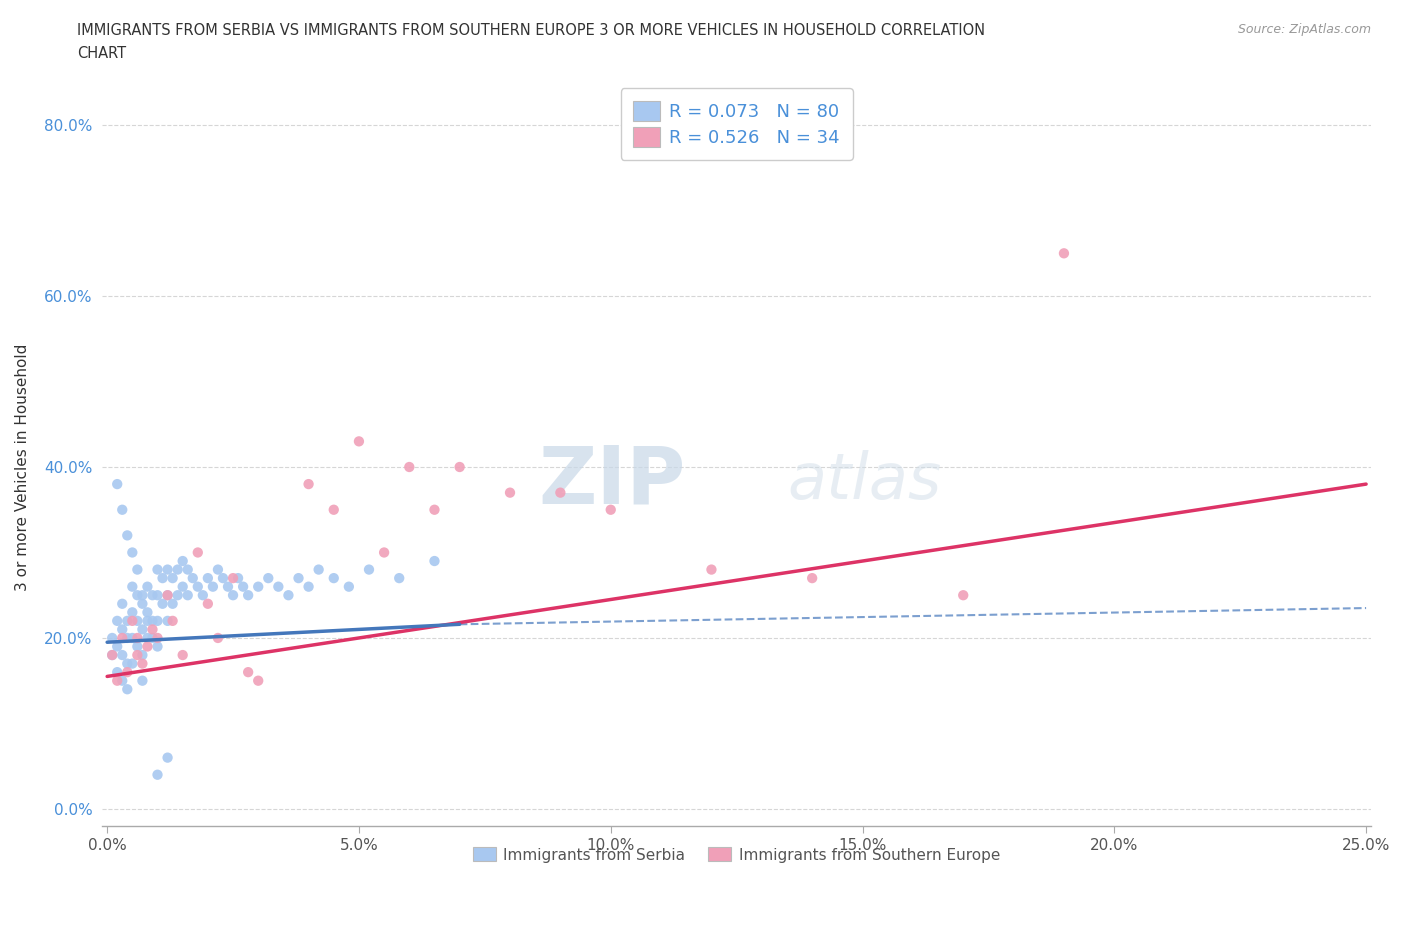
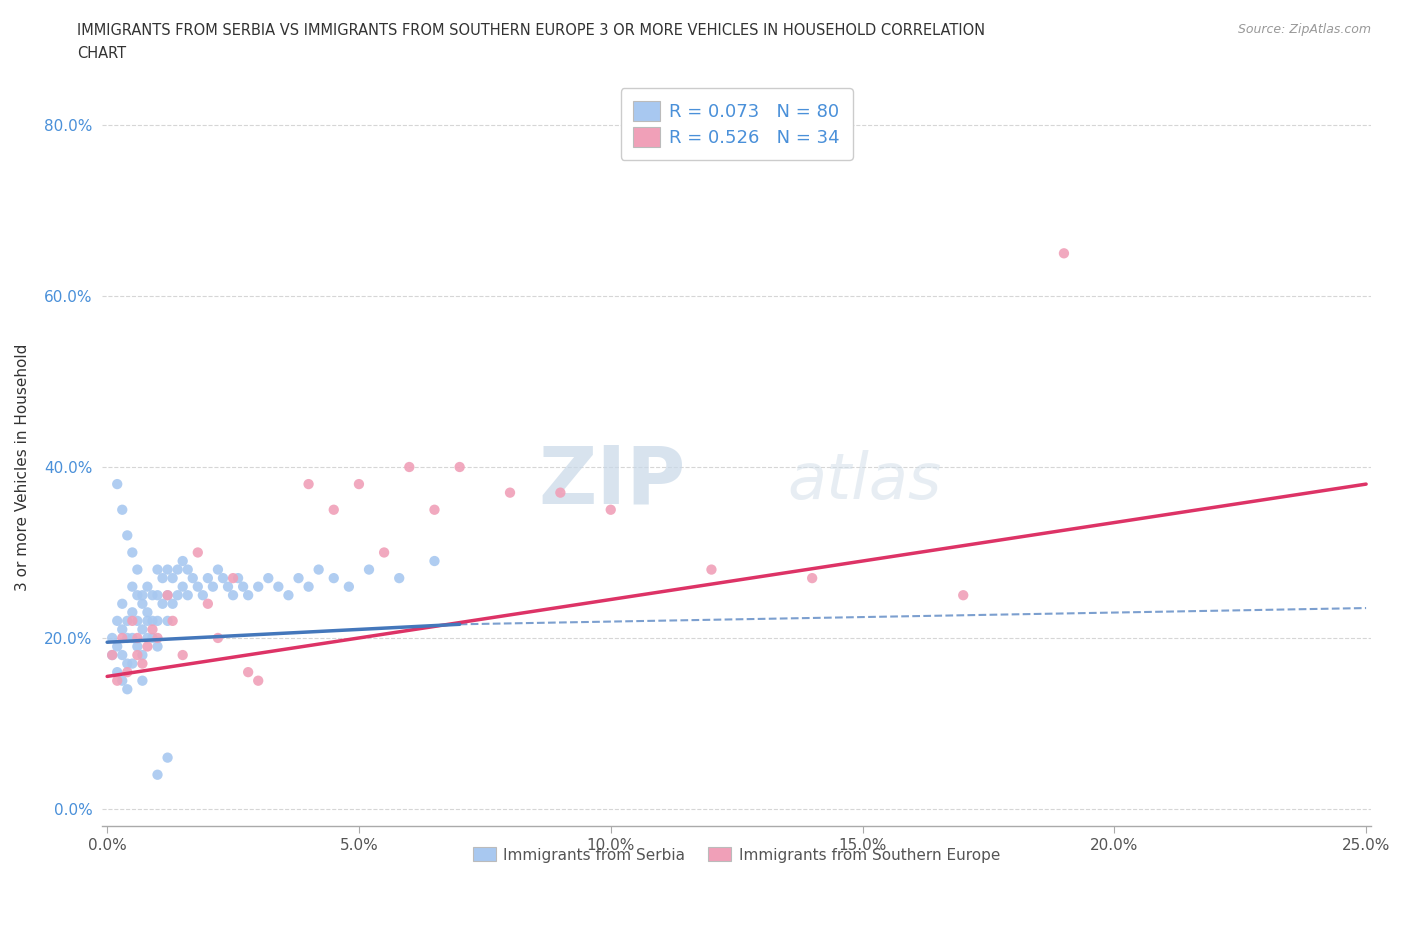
Immigrants from Southern Europe/5.0%: 43% -> 38%
